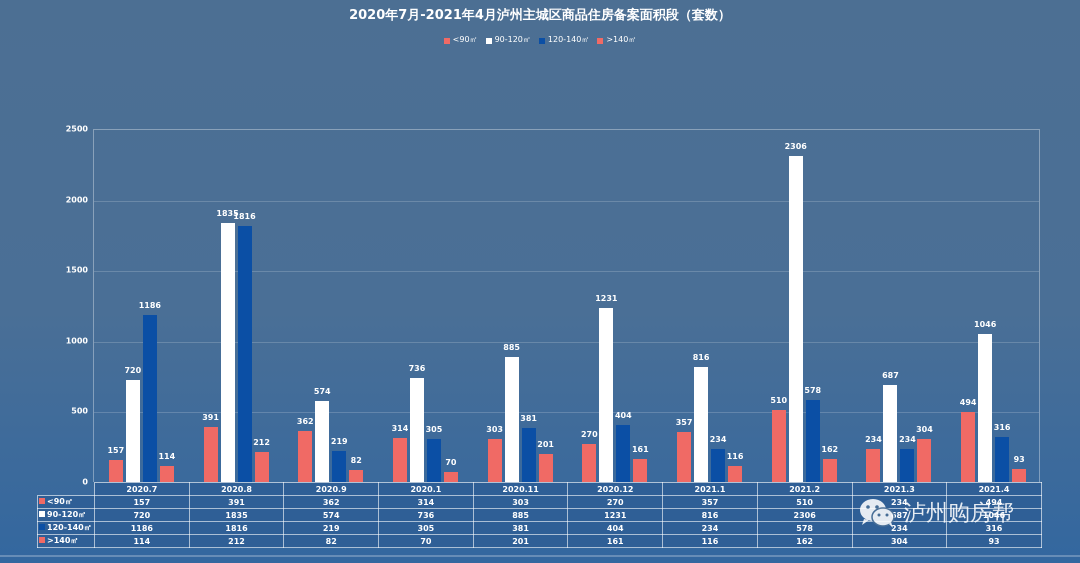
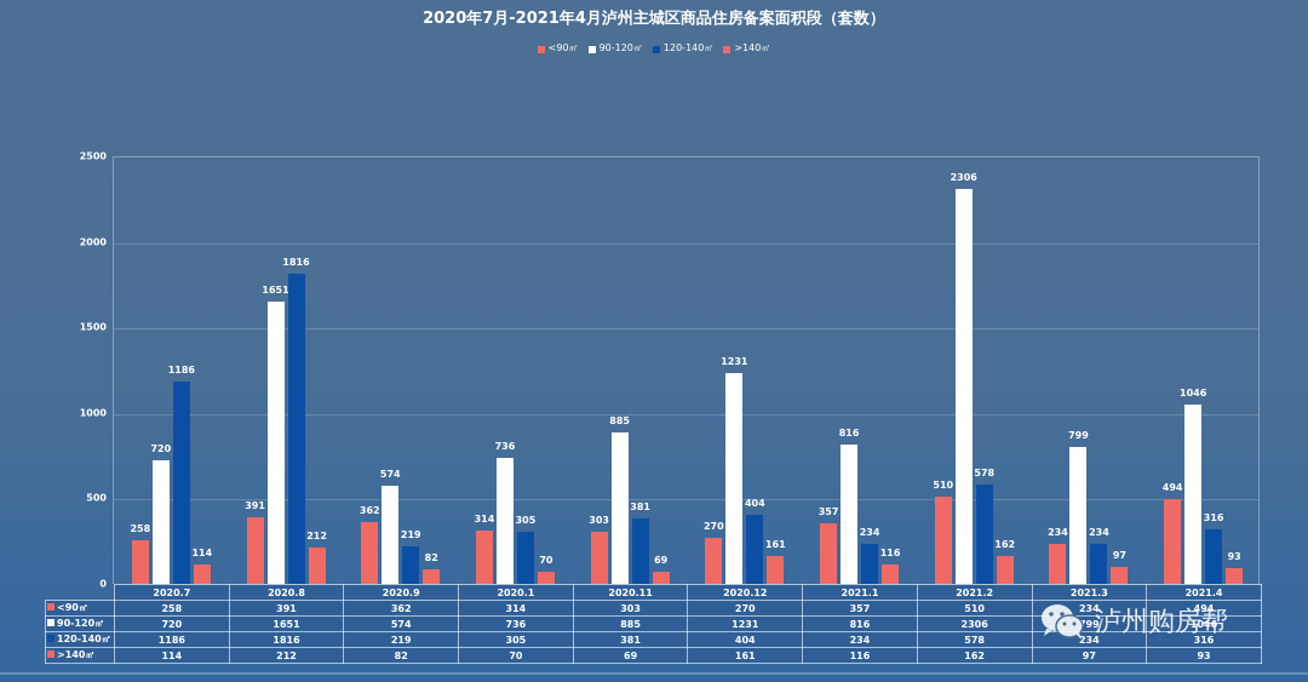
<90㎡/2020.7: 157 -> 258
90-120㎡/2020.8: 1835 -> 1651
>140㎡/2020.11: 201 -> 69
90-120㎡/2021.3: 687 -> 799
>140㎡/2021.3: 304 -> 97
